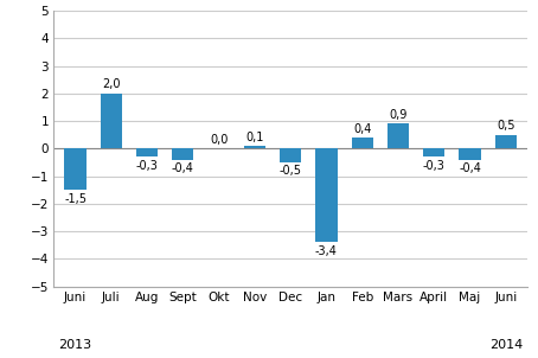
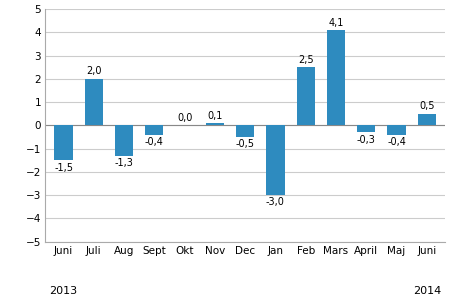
Aug: -0,3 -> -1,3
Jan: -3,4 -> -3,0
Feb: 0,4 -> 2,5
Mars: 0,9 -> 4,1
